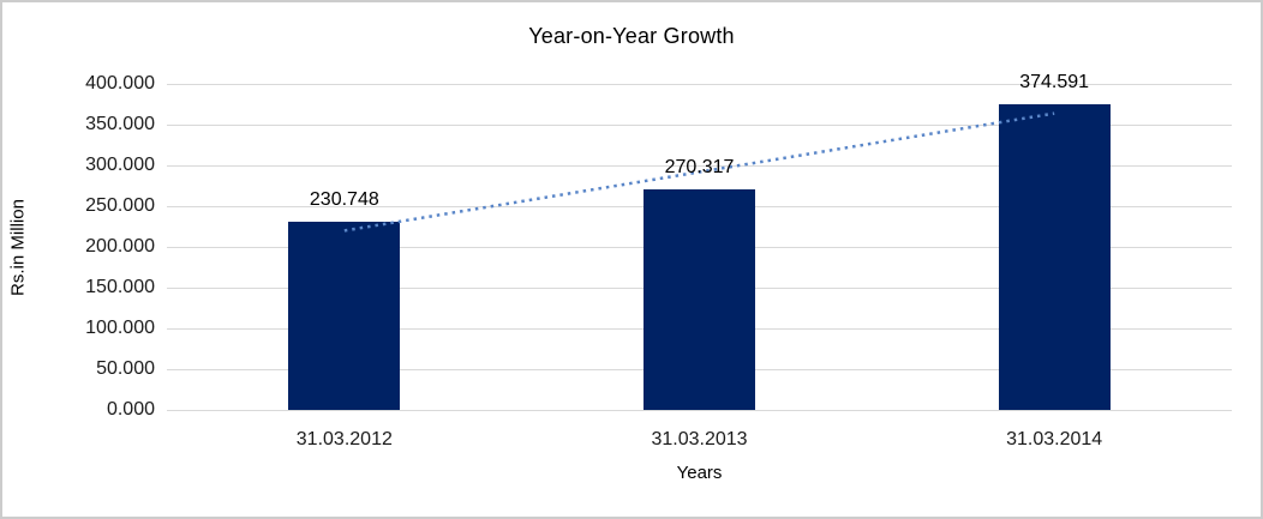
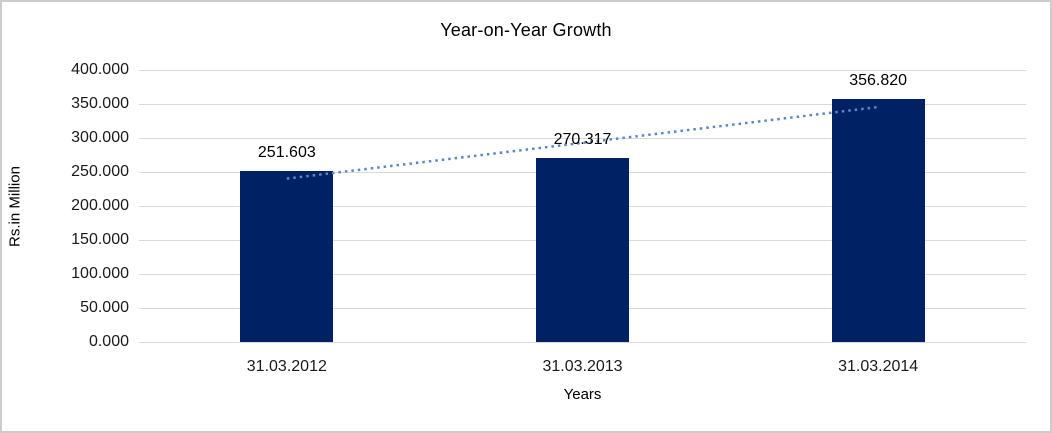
31.03.2012: 230.748 -> 251.603
31.03.2014: 374.591 -> 356.820
